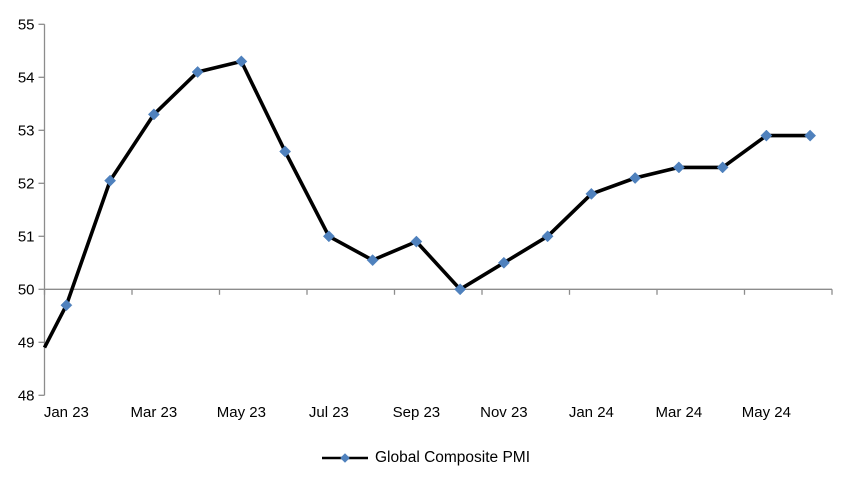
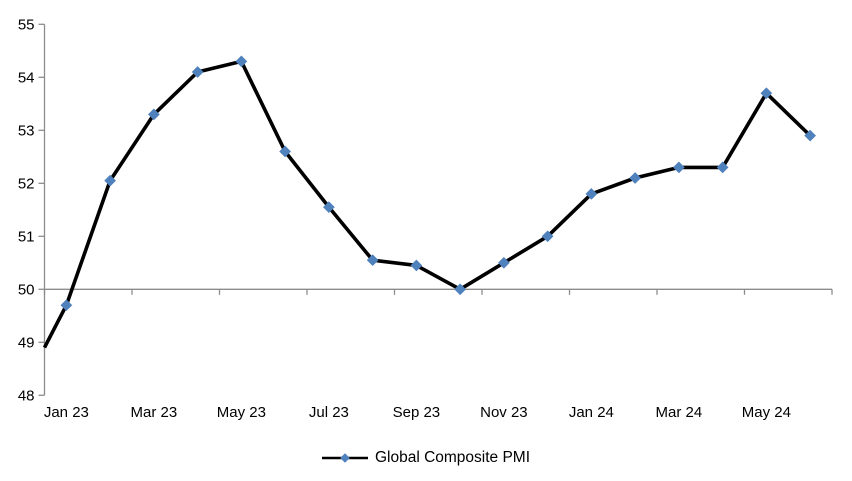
Jul 23: 51.0 -> 51.5
Sep 23: 50.9 -> 50.5
May 24: 52.9 -> 53.7
